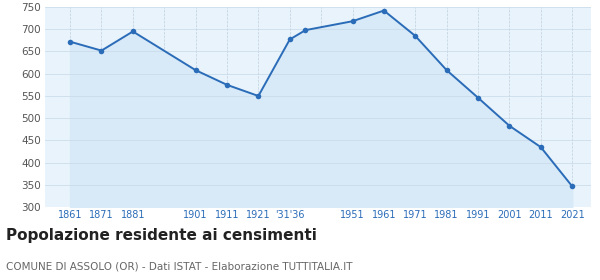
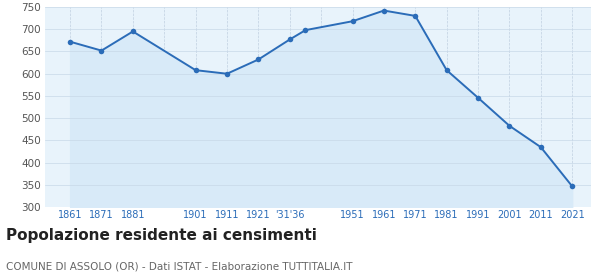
1911: 575 -> 600
1921: 550 -> 632
1971: 685 -> 730
